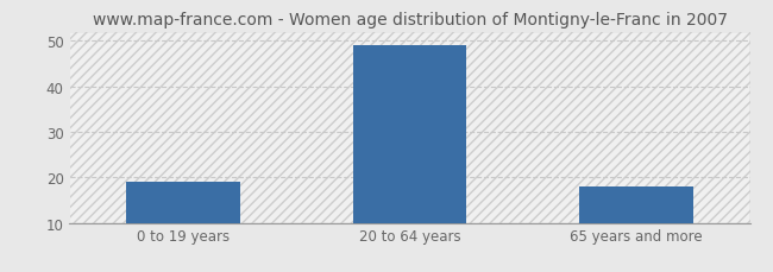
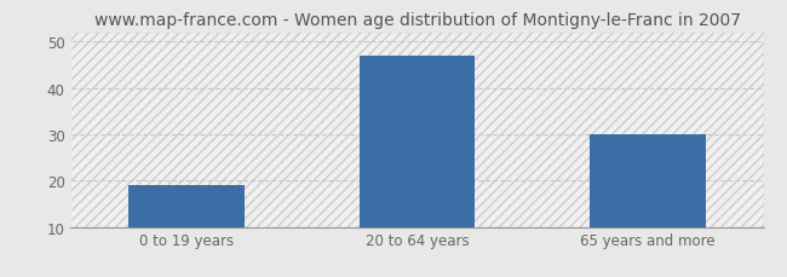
20 to 64 years: 49 -> 47
65 years and more: 18 -> 30
